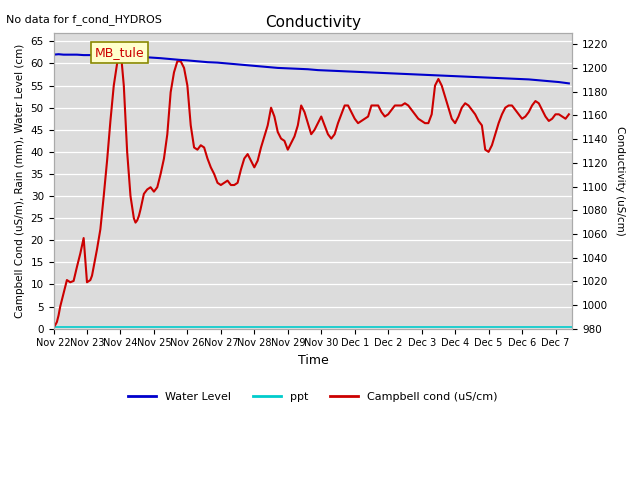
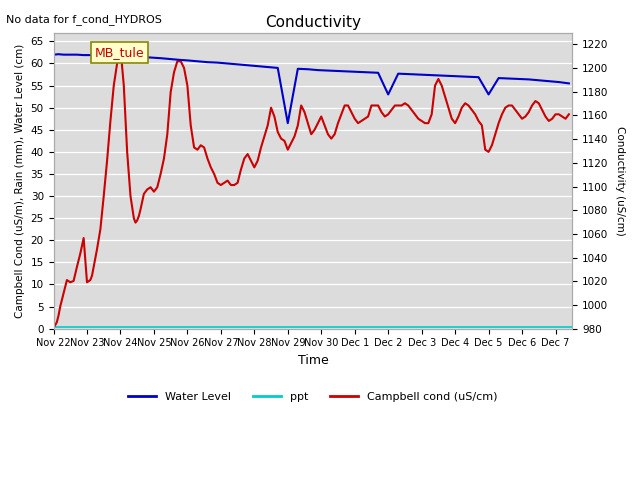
Water Level/Nov 29: 58.9 -> 46.5
Water Level/Dec 2: 57.8 -> 53.0
Water Level/Dec 5: 56.8 -> 53.0
